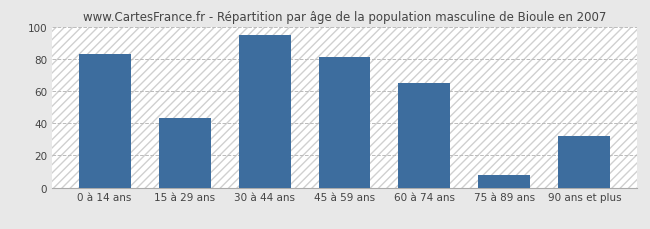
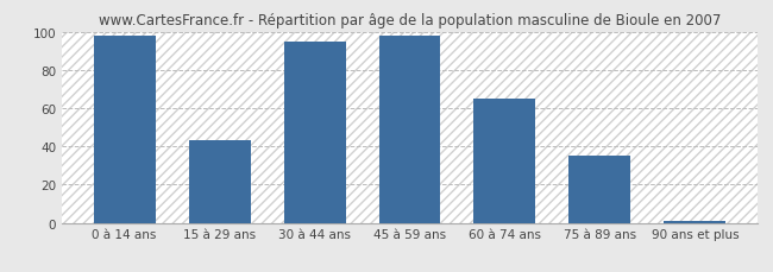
0 à 14 ans: 83 -> 98
45 à 59 ans: 81 -> 98
75 à 89 ans: 8 -> 35
90 ans et plus: 32 -> 1
